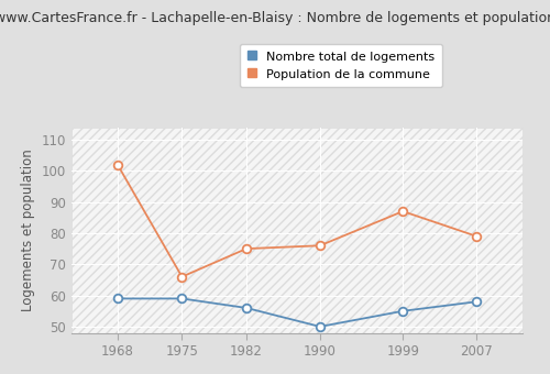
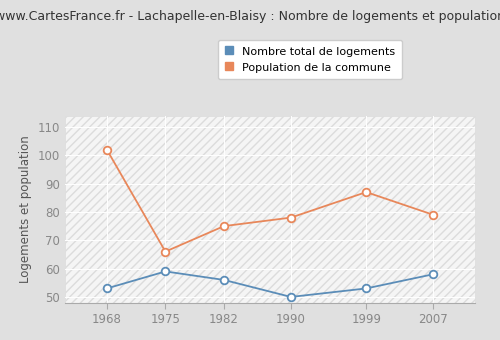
Nombre total de logements/1968: 59 -> 53
Population de la commune/1990: 76 -> 78
Nombre total de logements/1999: 55 -> 53
